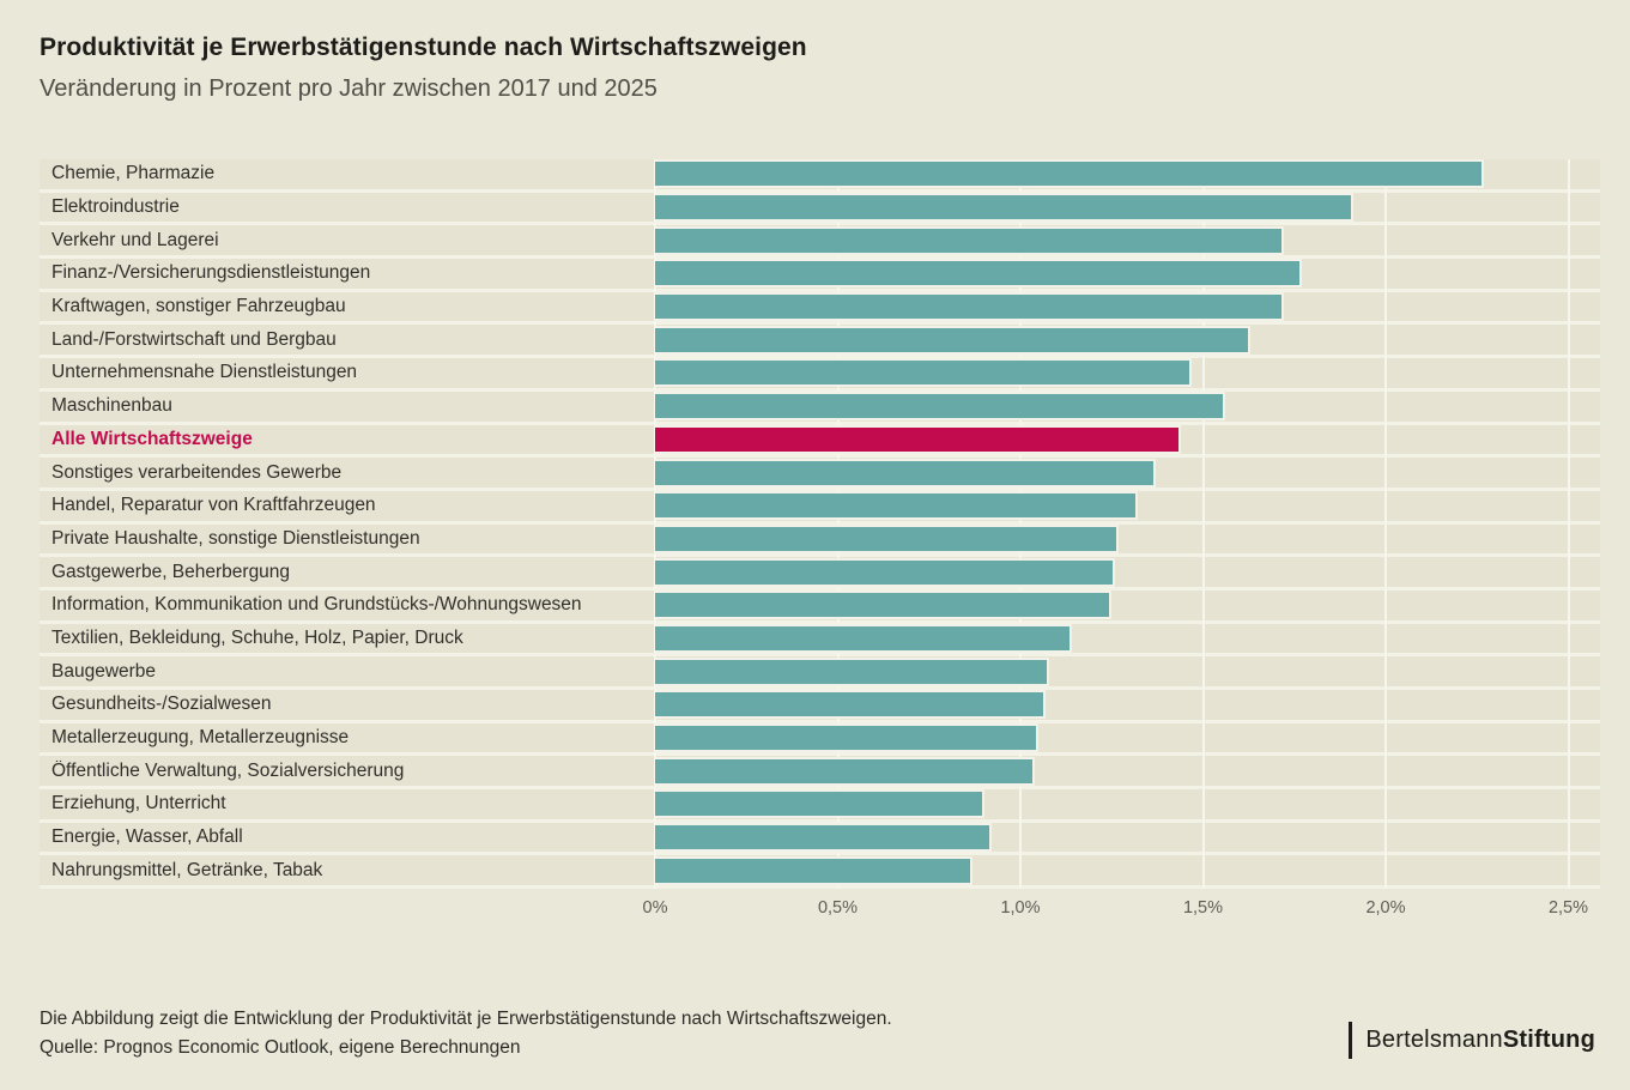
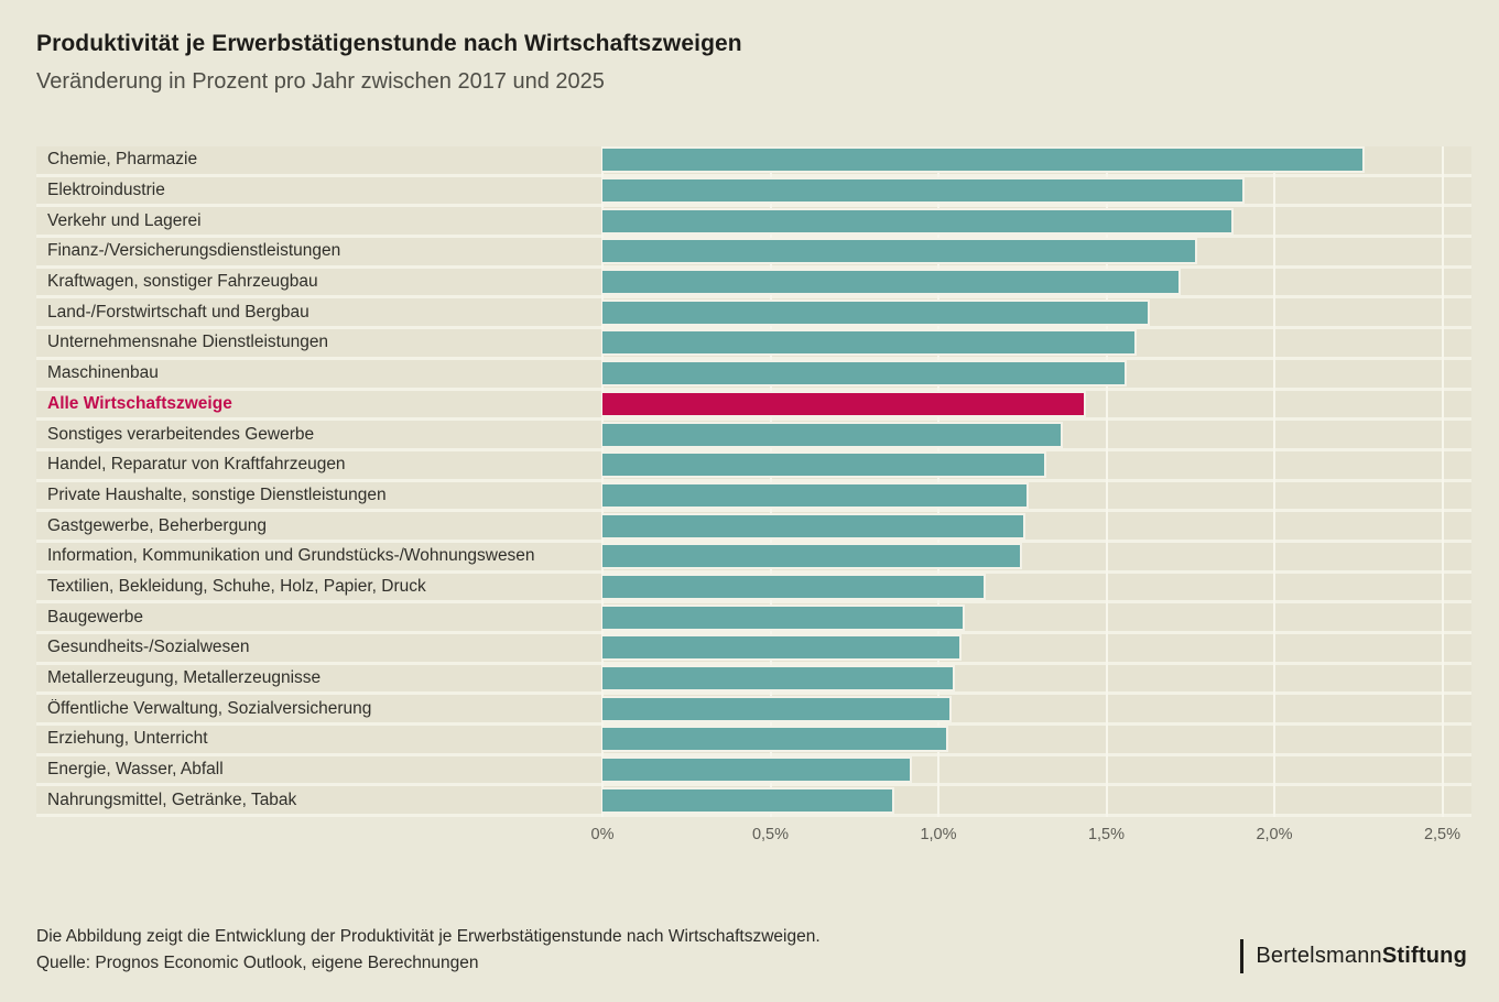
Verkehr und Lagerei: 1,72% -> 1,88%
Unternehmensnahe Dienstleistungen: 1,47% -> 1,59%
Erziehung, Unterricht: 0,90% -> 1,03%
